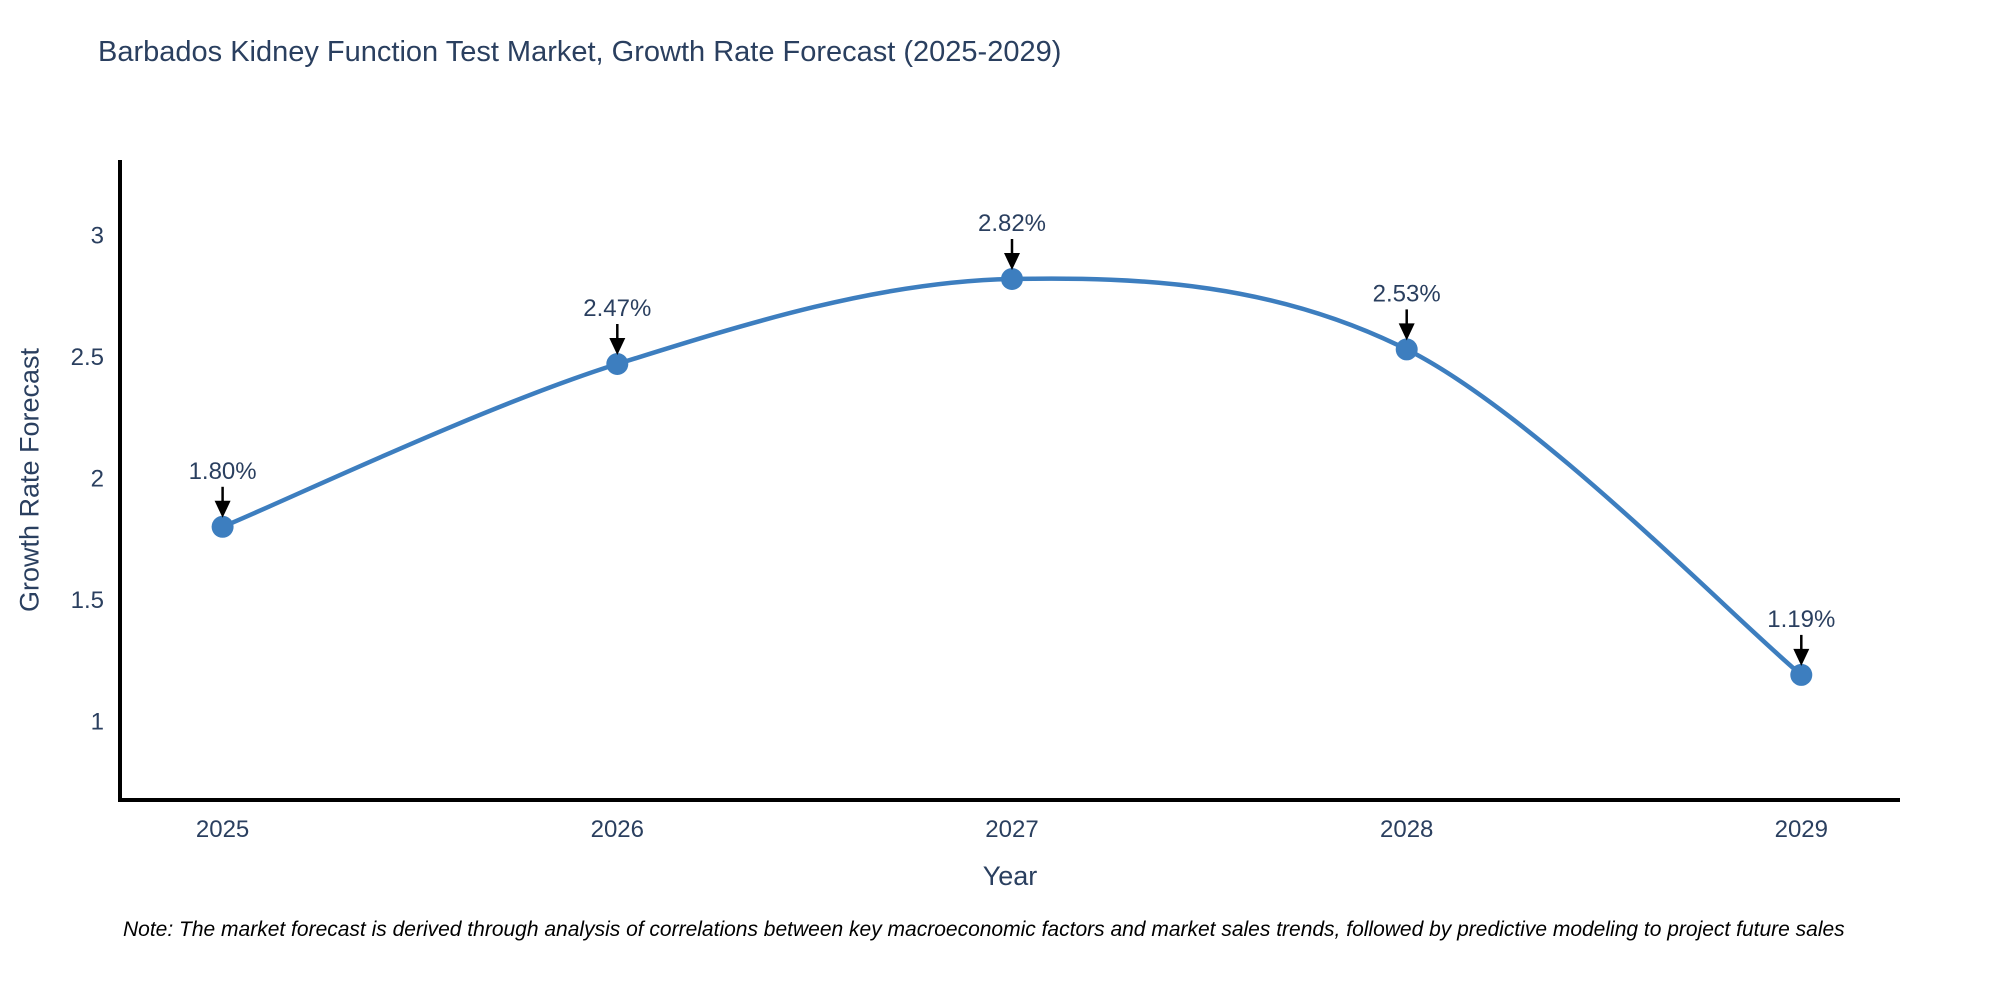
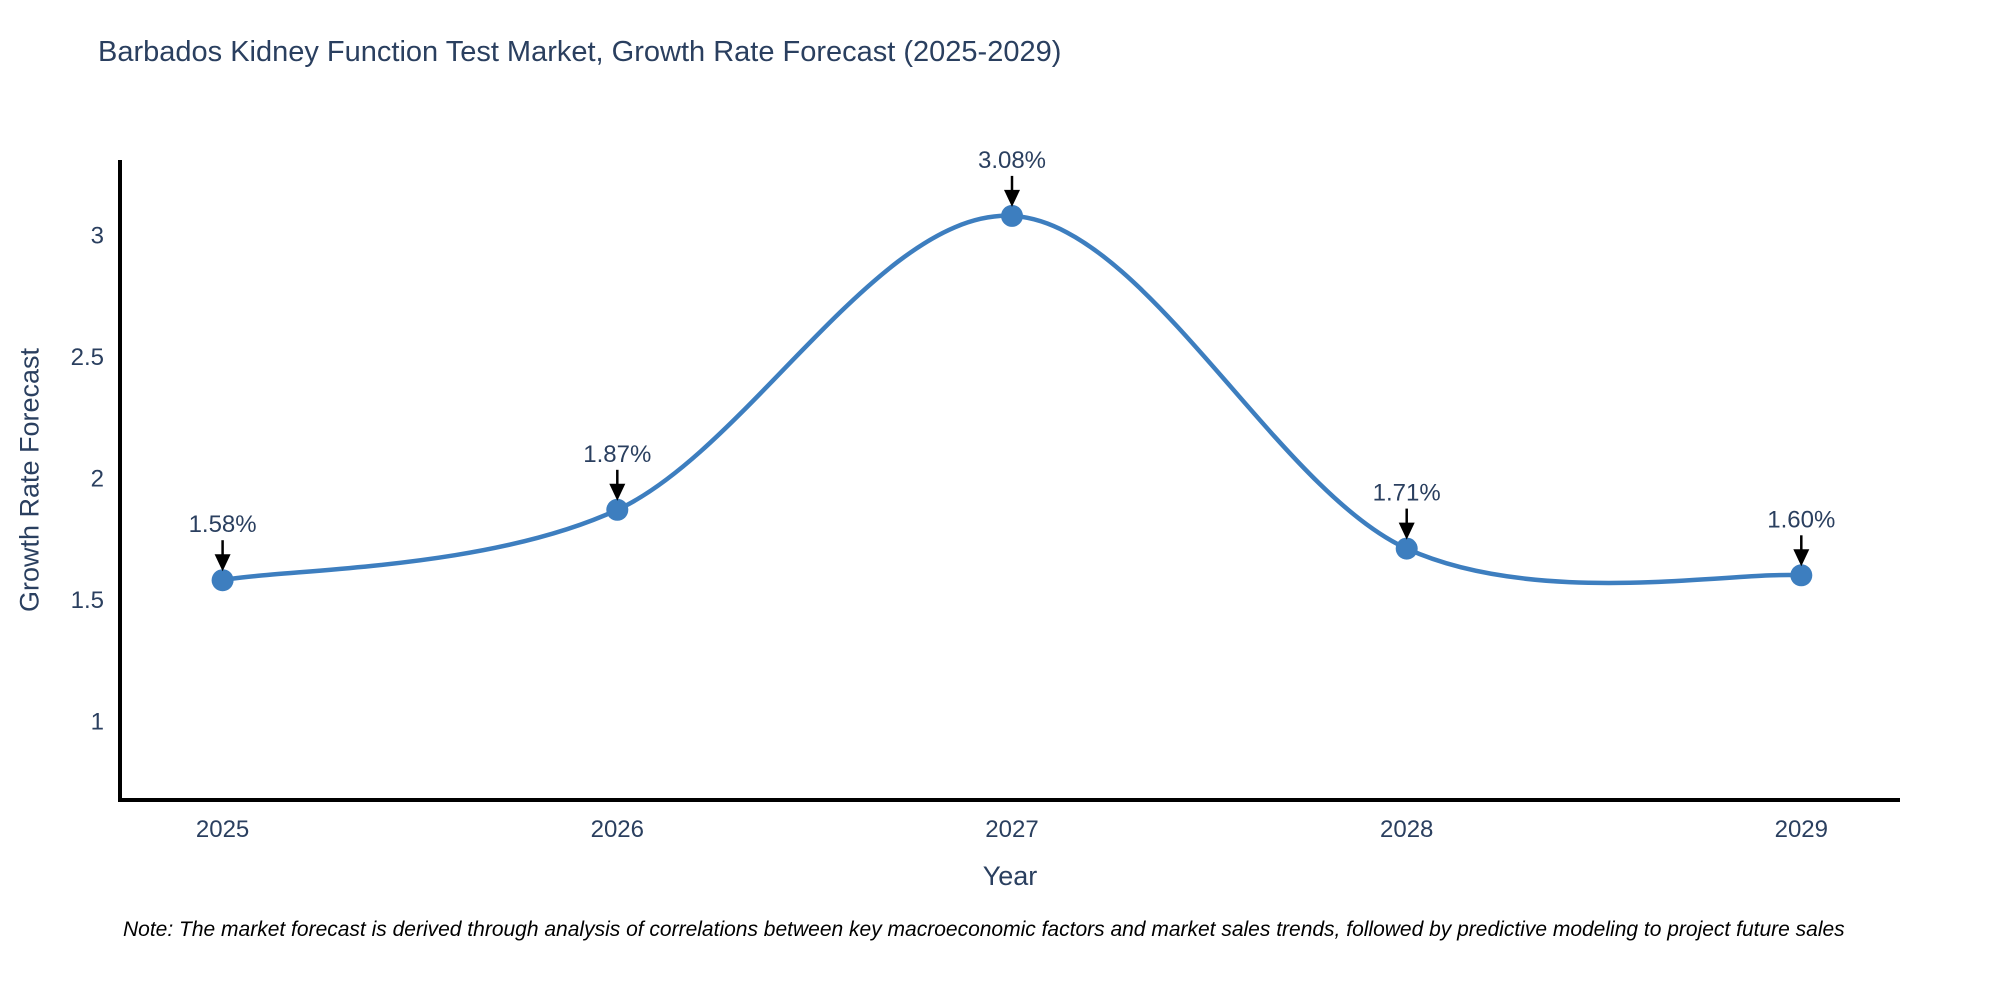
2025: 1.80% -> 1.58%
2026: 2.47% -> 1.87%
2027: 2.82% -> 3.08%
2028: 2.53% -> 1.71%
2029: 1.19% -> 1.60%
